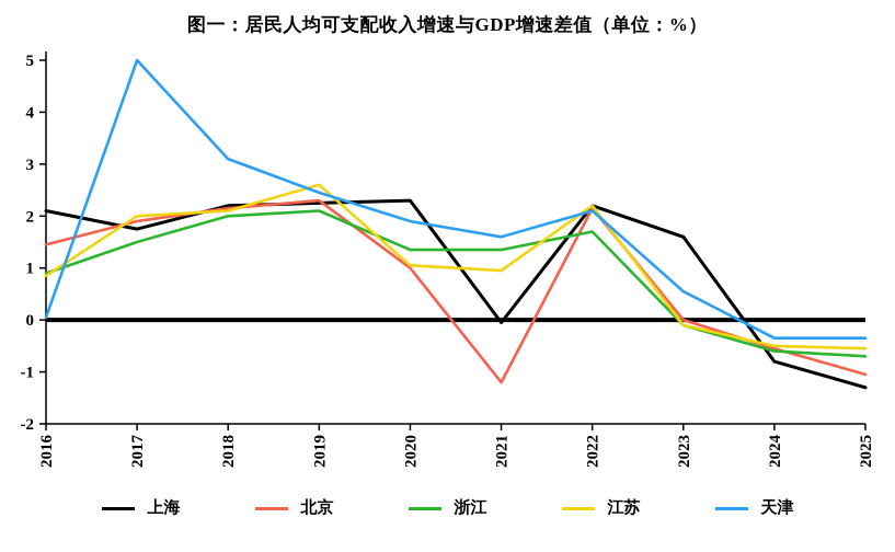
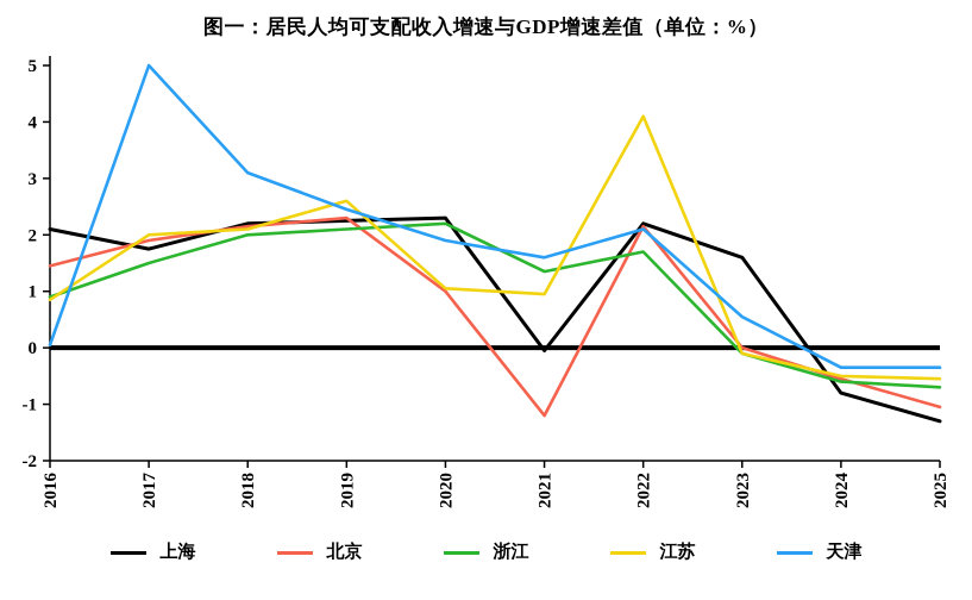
浙江/2020: 1.4 -> 2.2
江苏/2022: 2.2 -> 4.1
